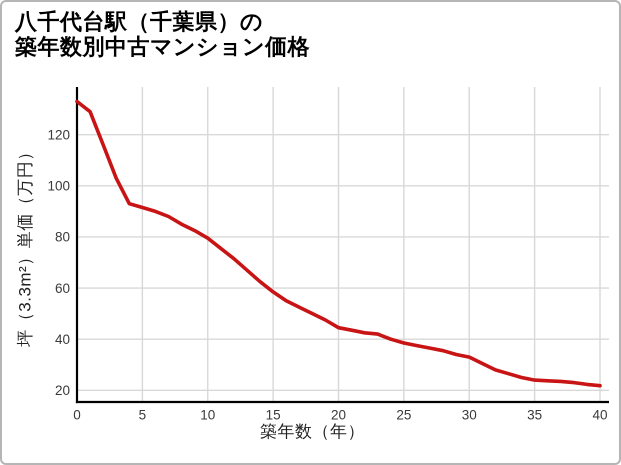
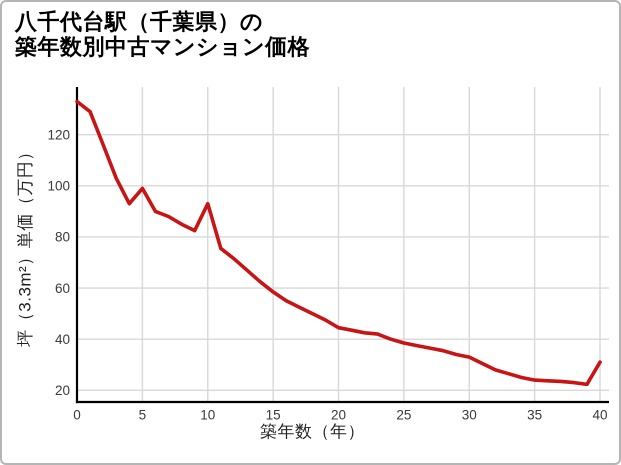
5: 92 -> 99
10: 80 -> 93
40: 22 -> 31
